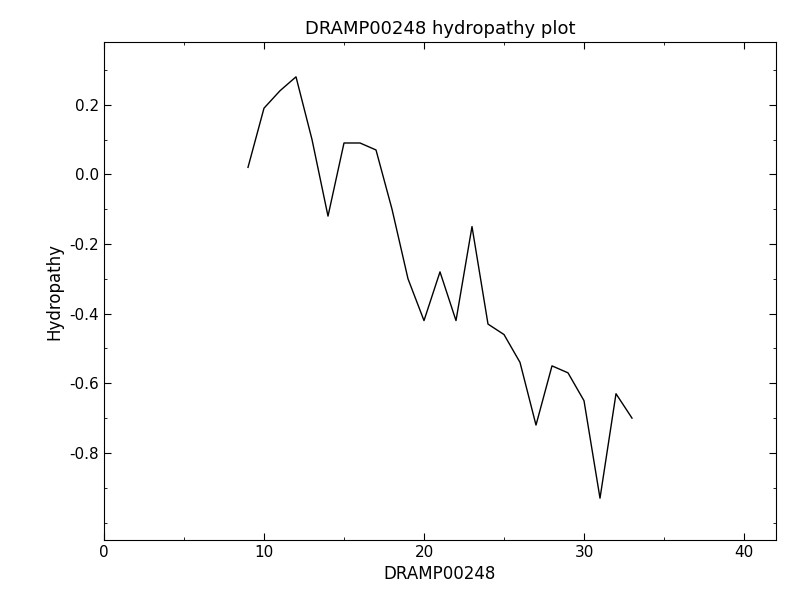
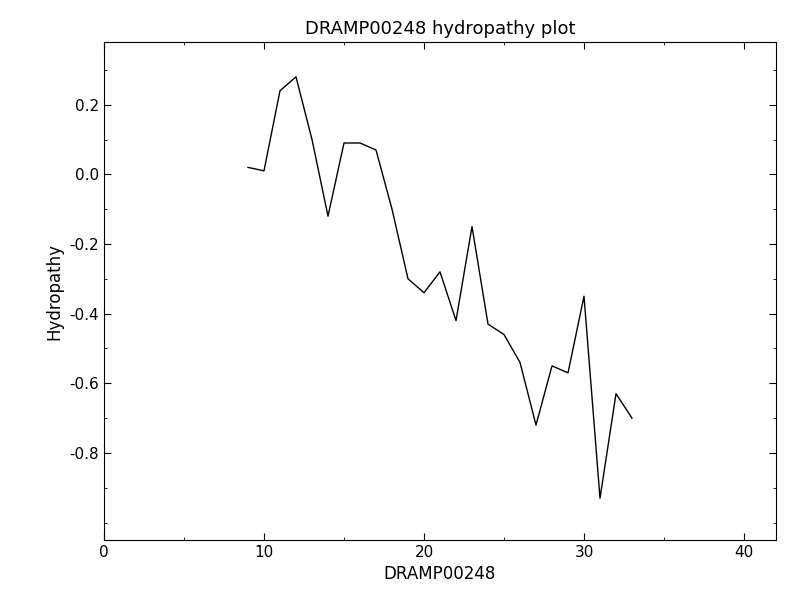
10: 0.19 -> 0.01
20: -0.42 -> -0.34
30: -0.65 -> -0.35
